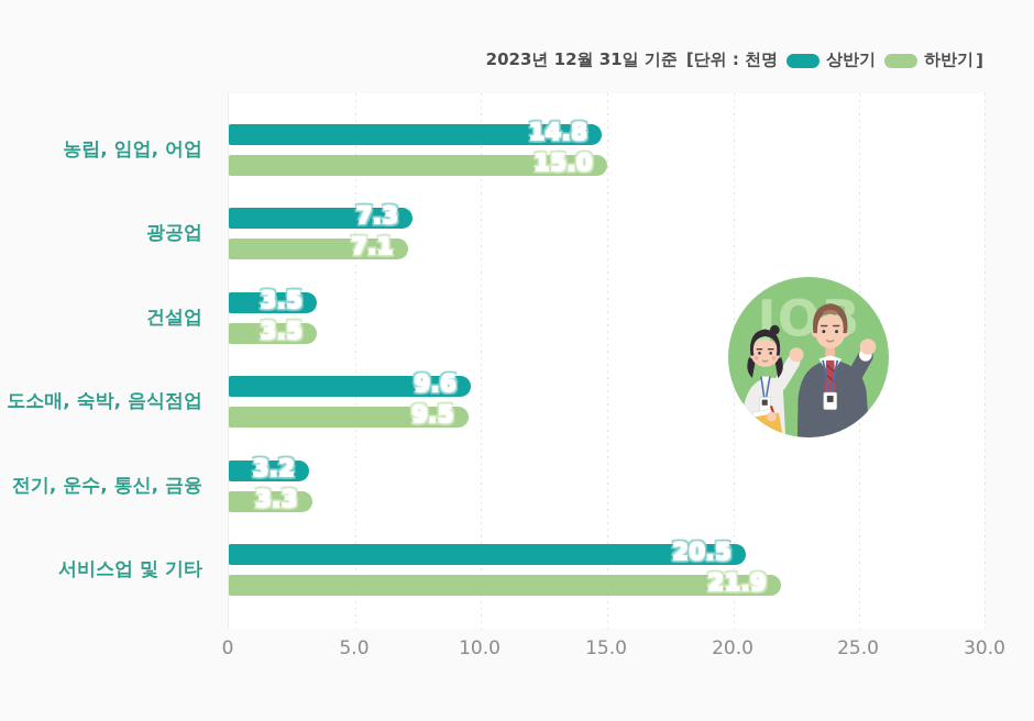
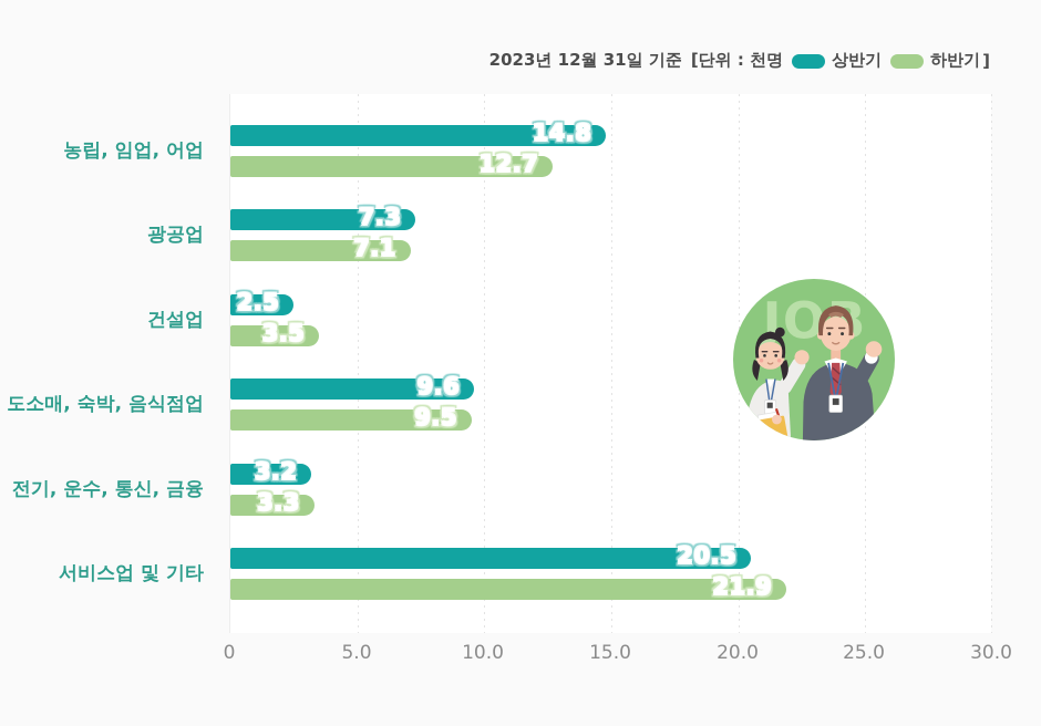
하반기/농립, 임업, 어업: 15.0 -> 12.7
상반기/건설업: 3.5 -> 2.5
